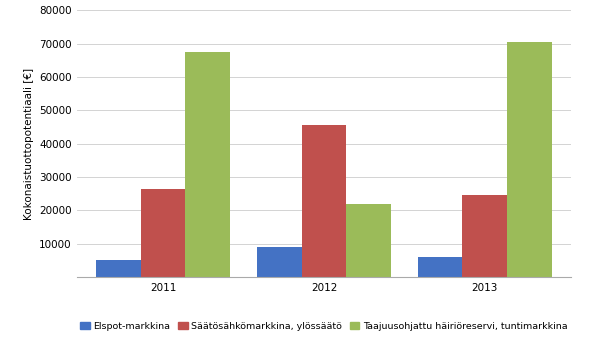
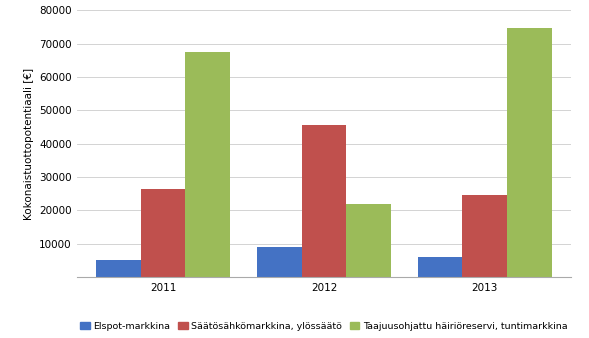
Taajuusohjattu häiriöreservi, tuntimarkkina/2013: 70500 -> 74500
